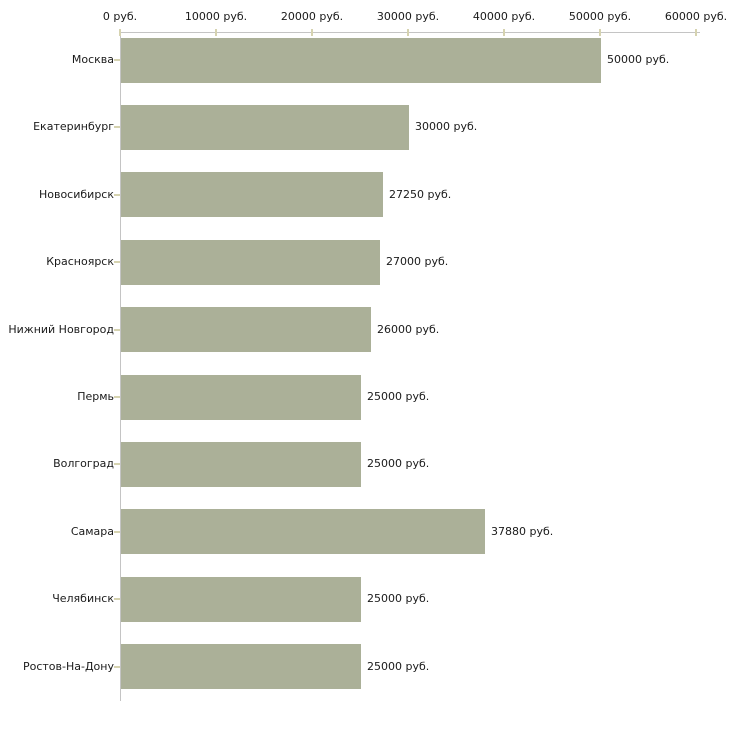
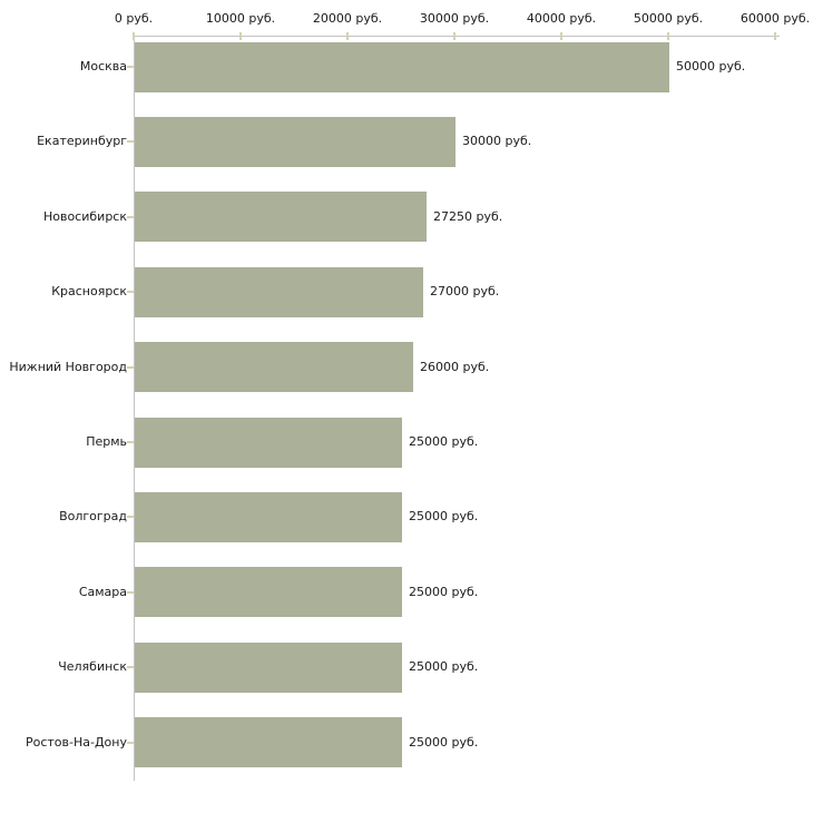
Самара: 37880 -> 25000
